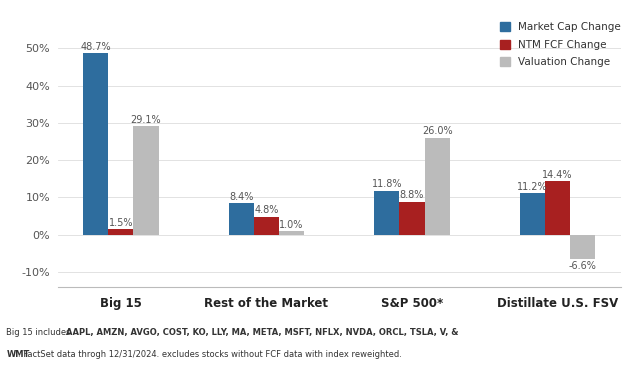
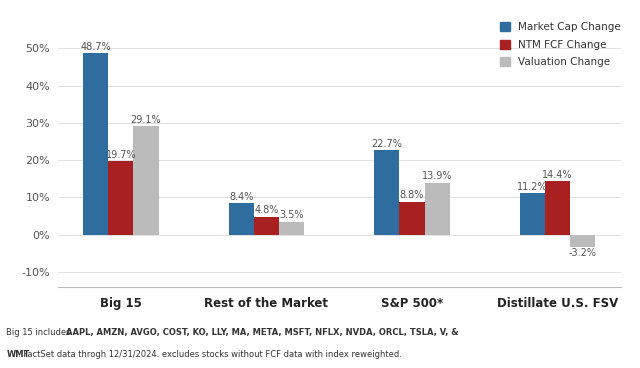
NTM FCF Change/Big 15: 1.5% -> 19.7%
Valuation Change/Rest of the Market: 1.0% -> 3.5%
Market Cap Change/S&P 500*: 11.8% -> 22.7%
Valuation Change/S&P 500*: 26.0% -> 13.9%
Valuation Change/Distillate U.S. FSV: -6.6% -> -3.2%
